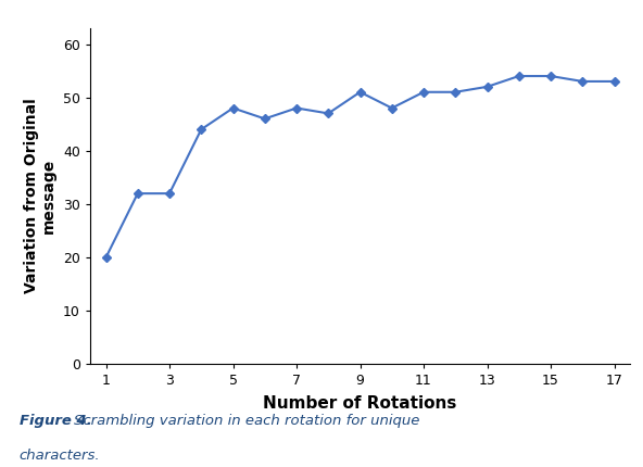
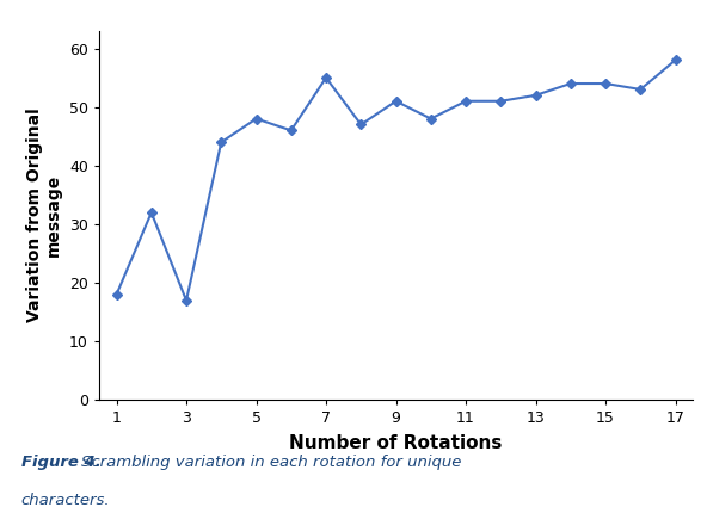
1: 20 -> 18
3: 32 -> 17
7: 48 -> 55
17: 53 -> 58
